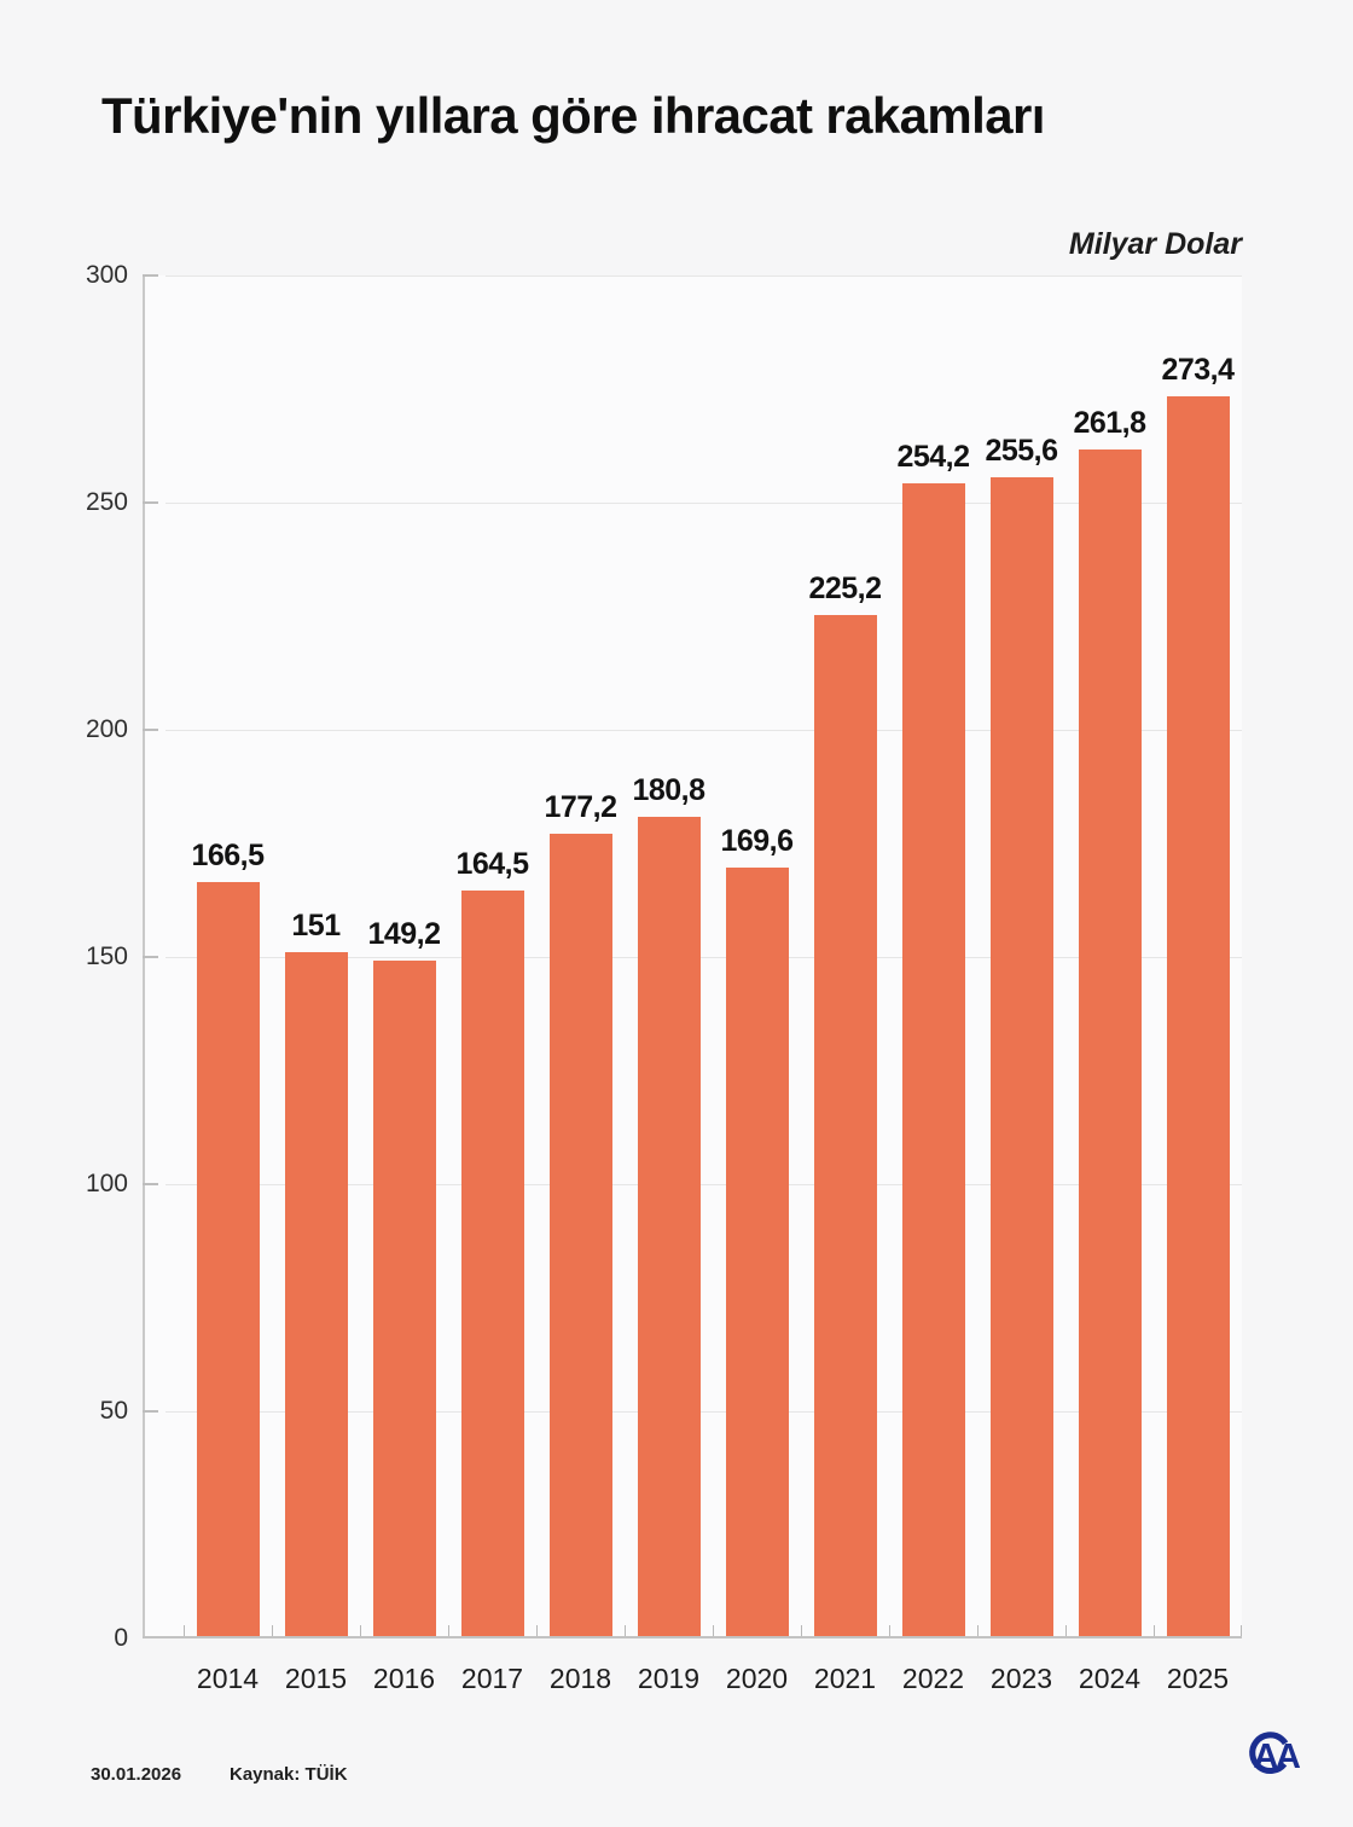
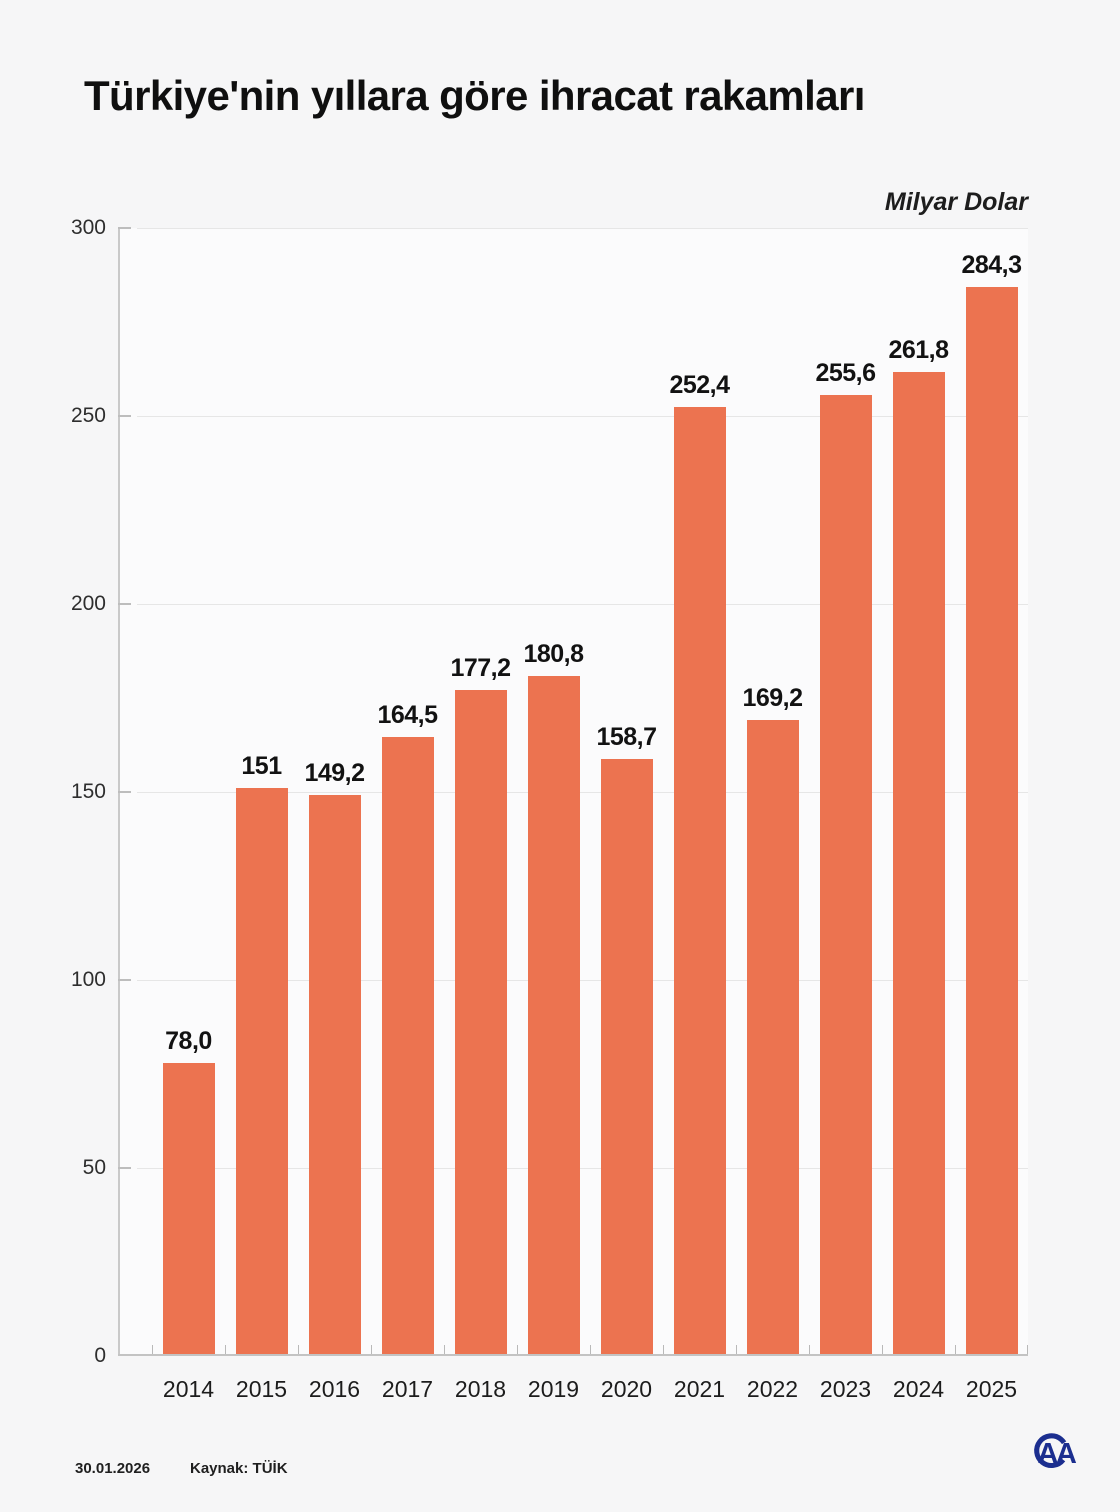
2014: 166,5 -> 78,0
2020: 169,6 -> 158,7
2021: 225,2 -> 252,4
2022: 254,2 -> 169,2
2025: 273,4 -> 284,3
